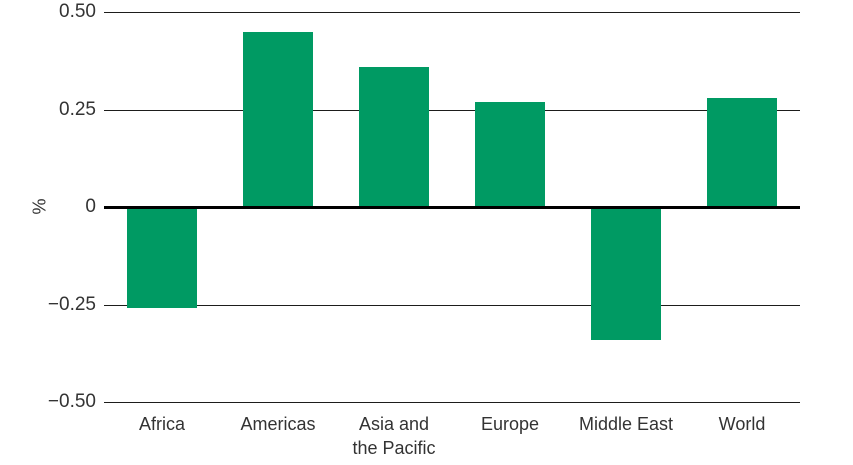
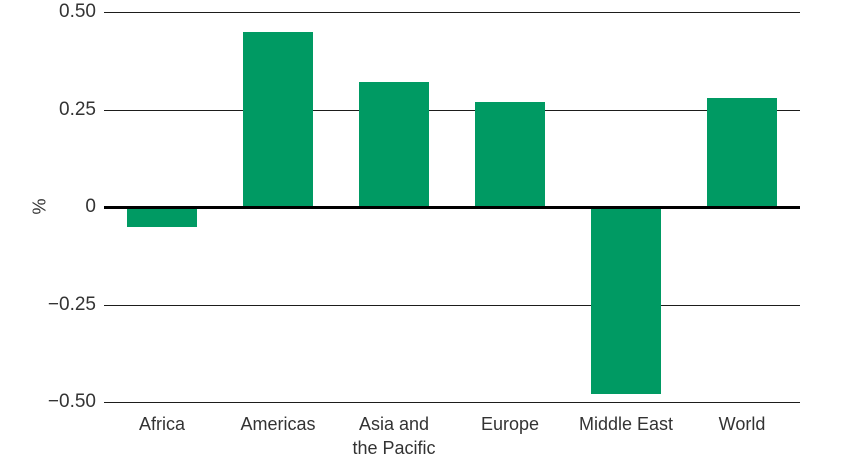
Africa: -0.26 -> -0.05
Asia and the Pacific: 0.36 -> 0.32
Middle East: -0.34 -> -0.48
